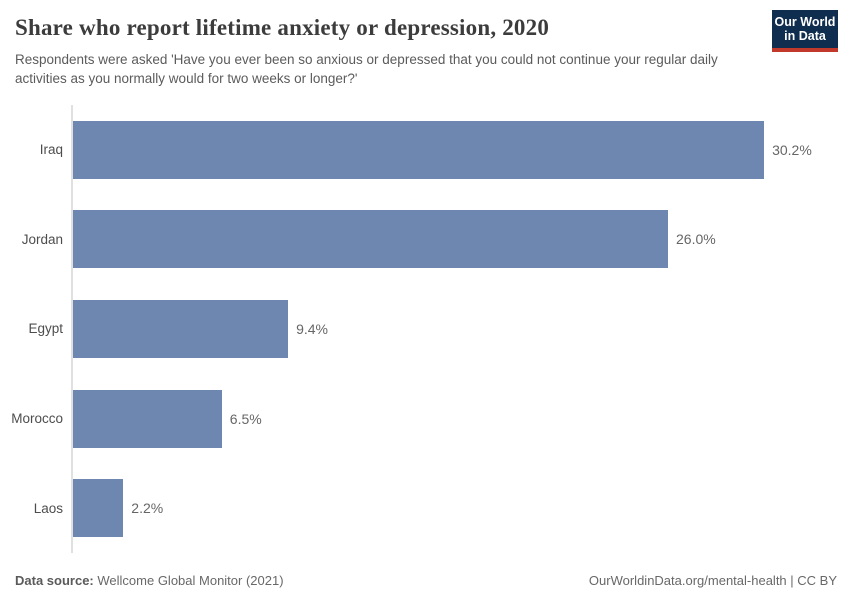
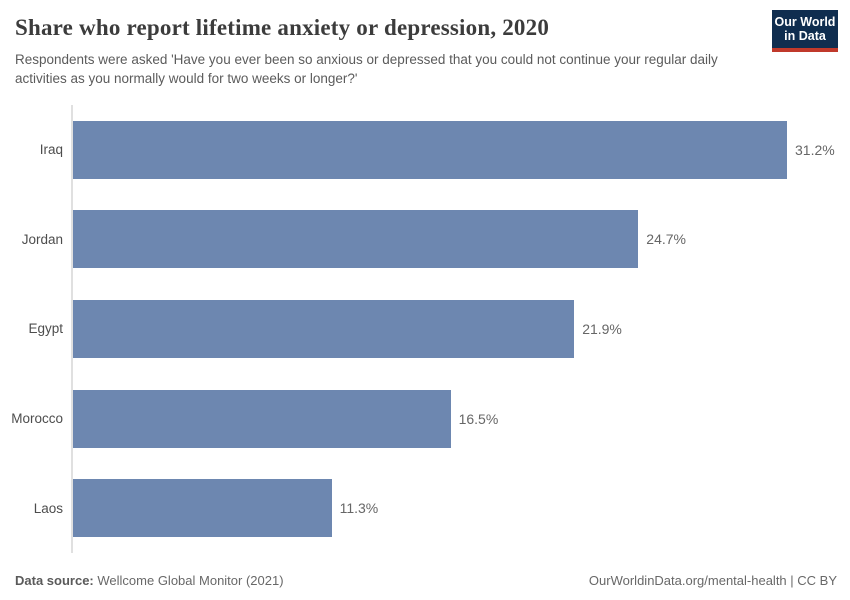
Iraq: 30.2% -> 31.2%
Jordan: 26.0% -> 24.7%
Egypt: 9.4% -> 21.9%
Morocco: 6.5% -> 16.5%
Laos: 2.2% -> 11.3%
